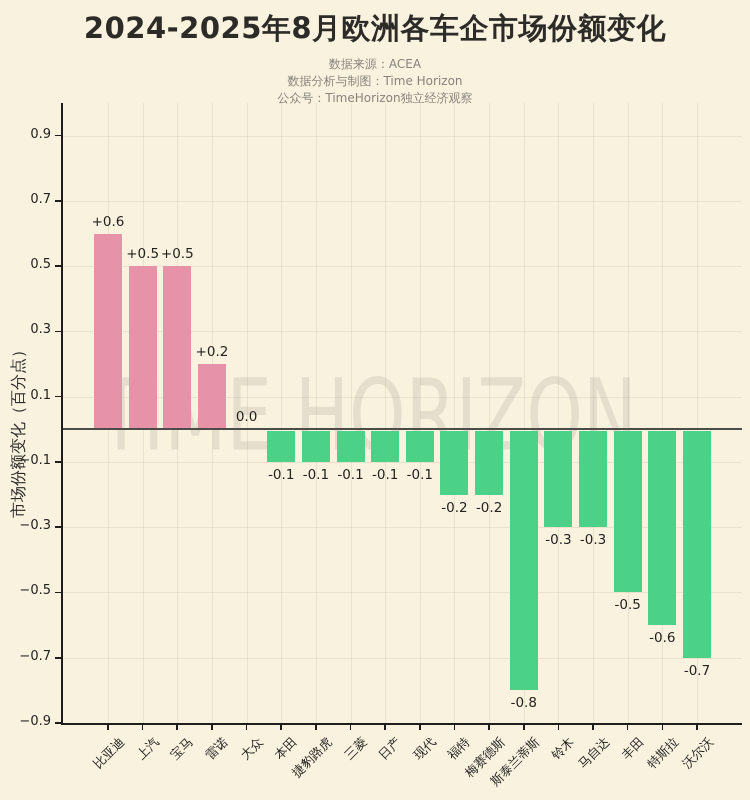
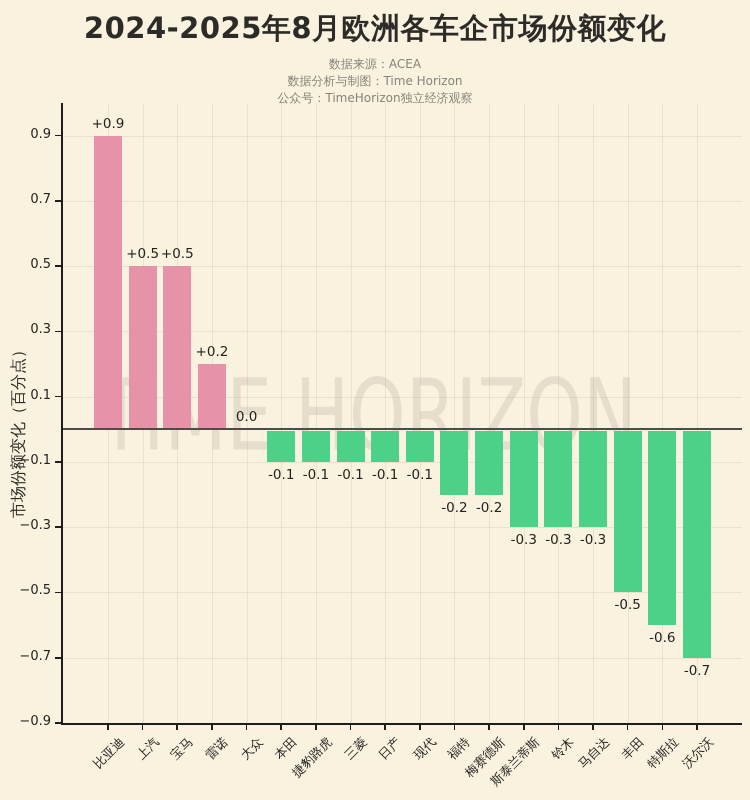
比亚迪: +0.6 -> +0.9
斯泰兰蒂斯: -0.8 -> -0.3
